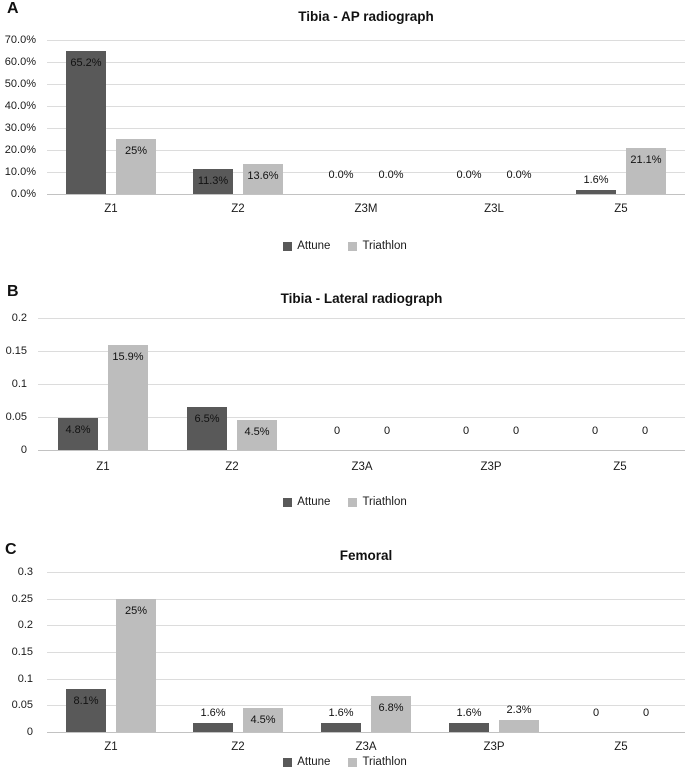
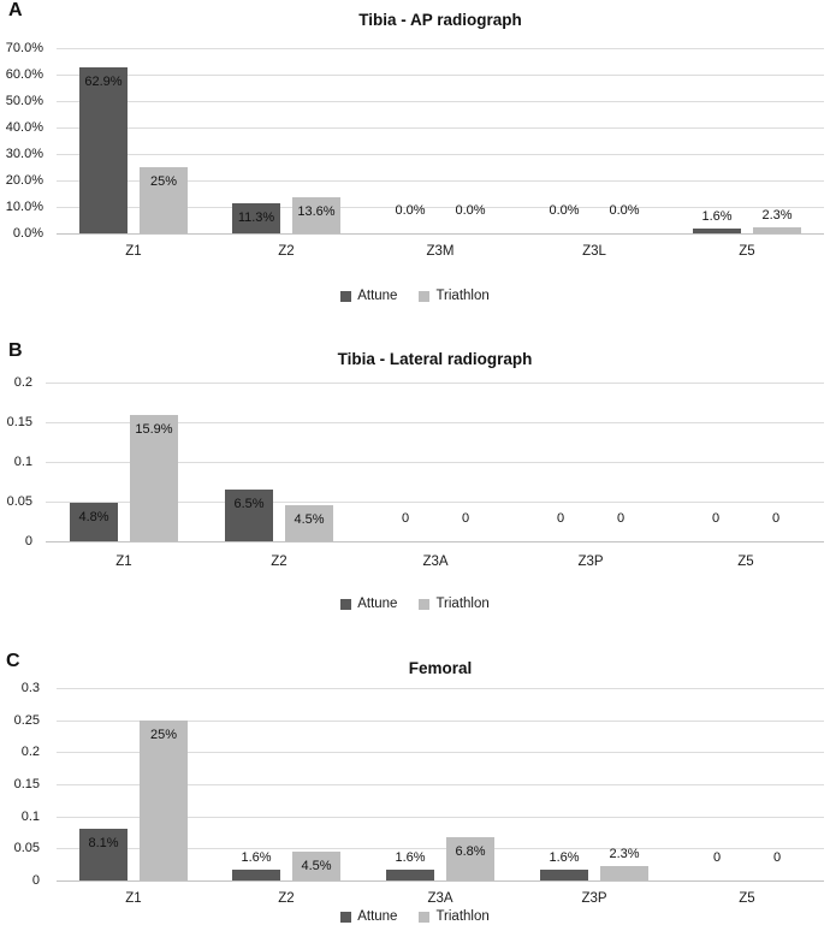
Tibia - AP radiograph/Attune/Z1: 65.2% -> 62.9%
Tibia - AP radiograph/Triathlon/Z5: 21.1% -> 2.3%
